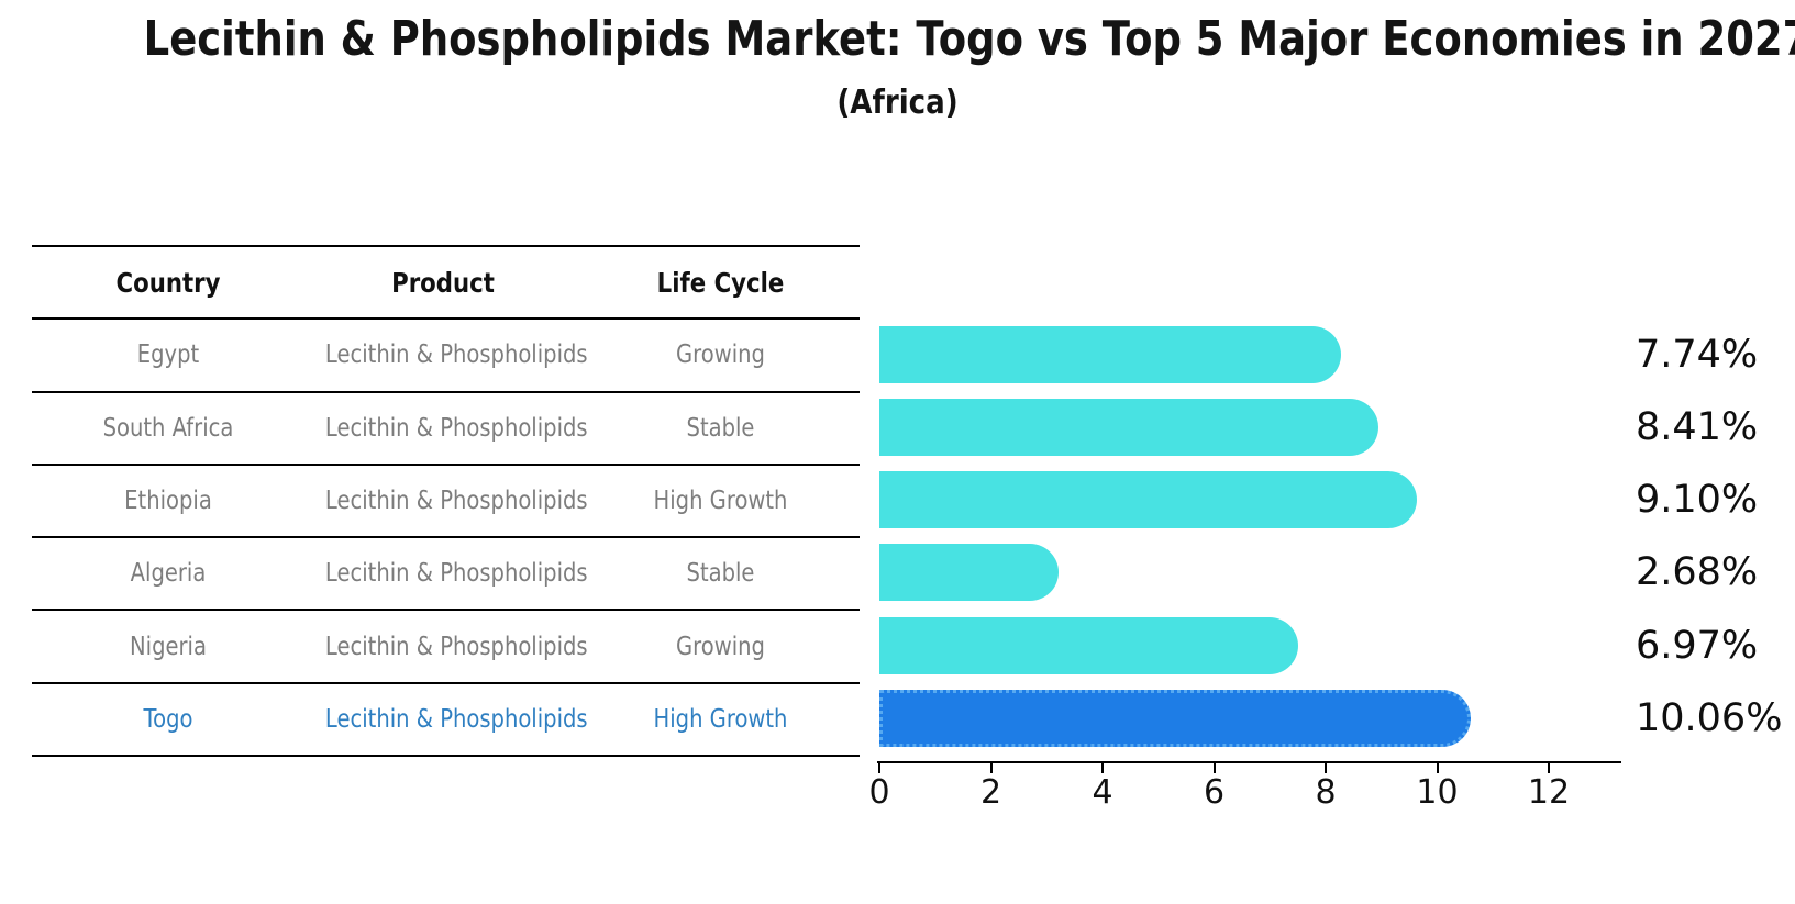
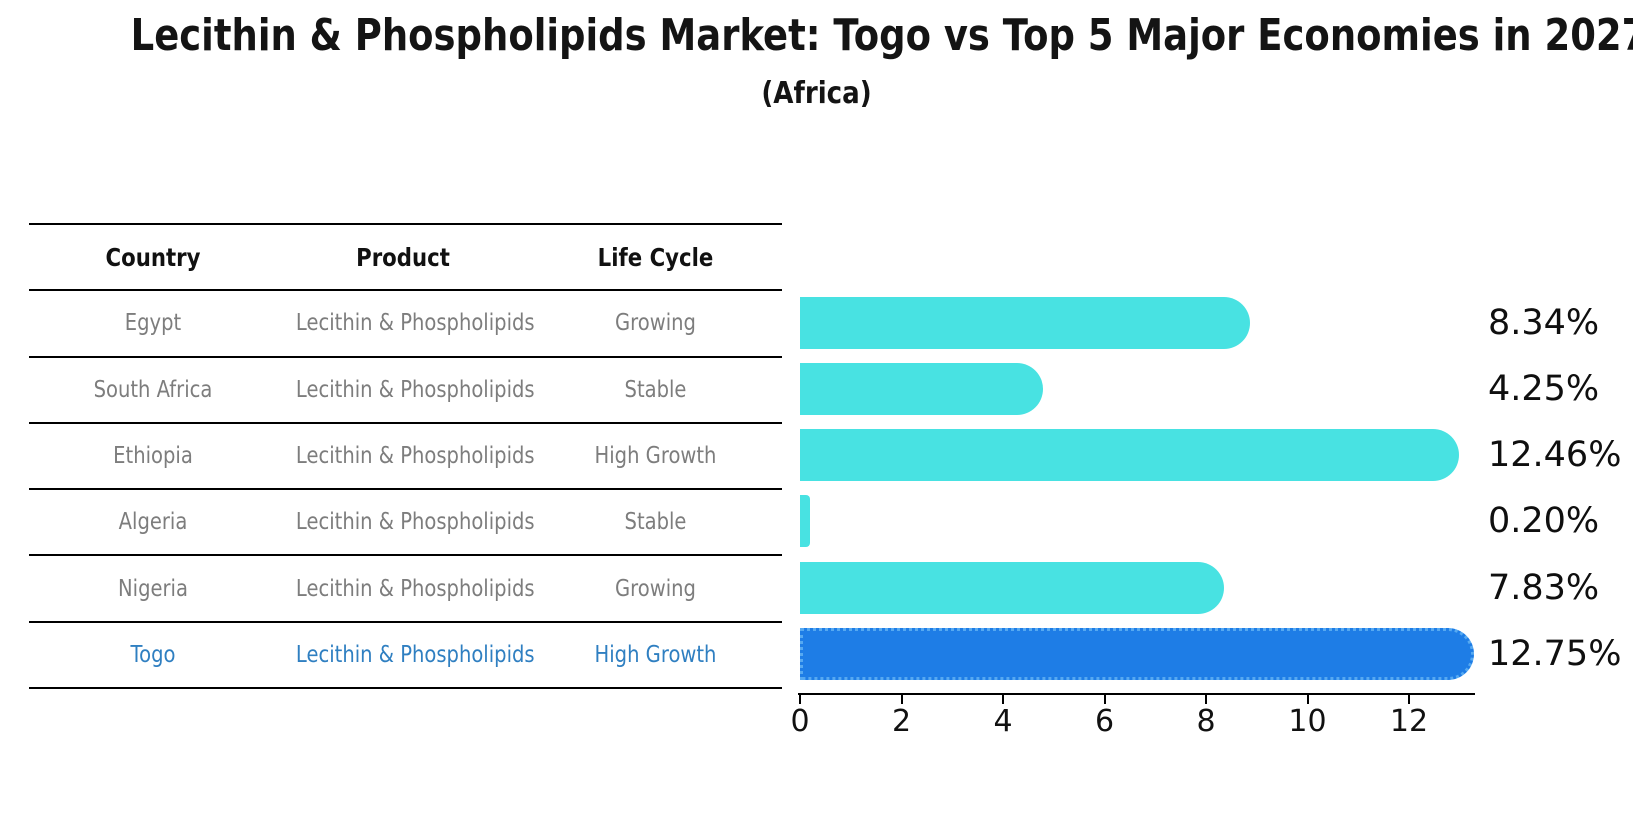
Egypt: 7.74% -> 8.34%
South Africa: 8.41% -> 4.25%
Ethiopia: 9.10% -> 12.46%
Algeria: 2.68% -> 0.20%
Nigeria: 6.97% -> 7.83%
Togo: 10.06% -> 12.75%
